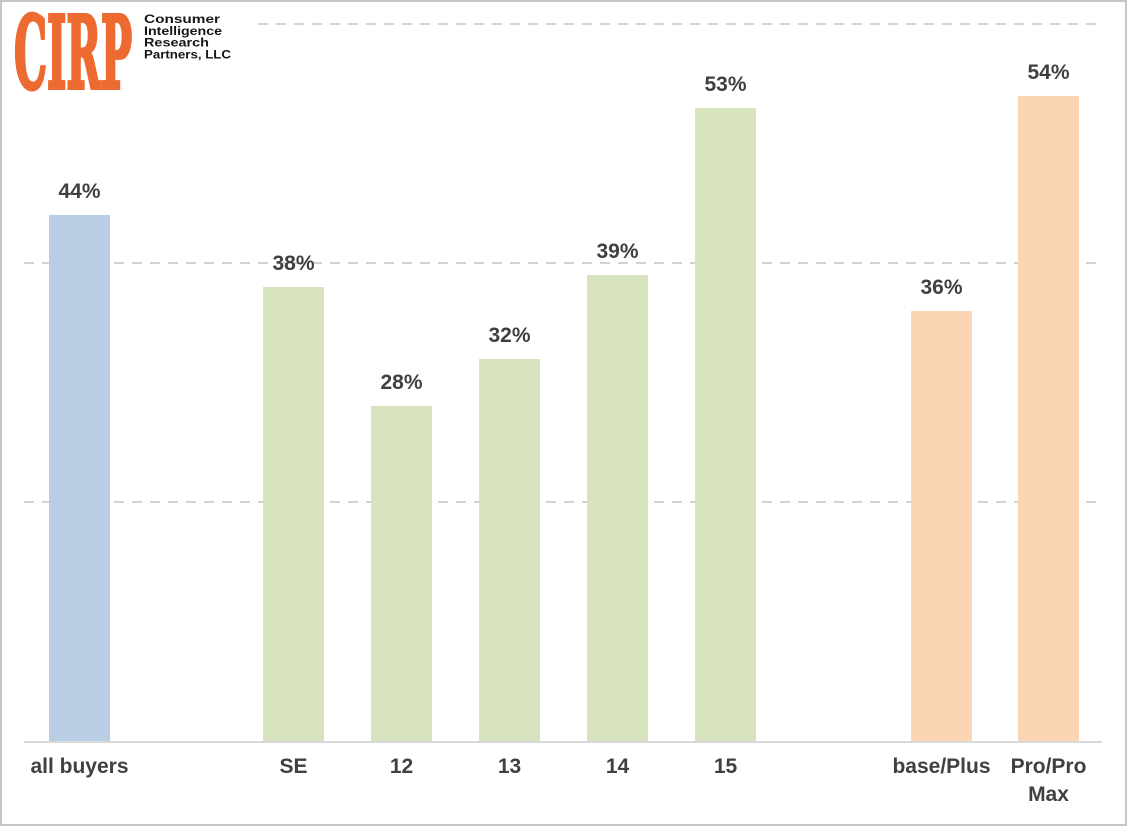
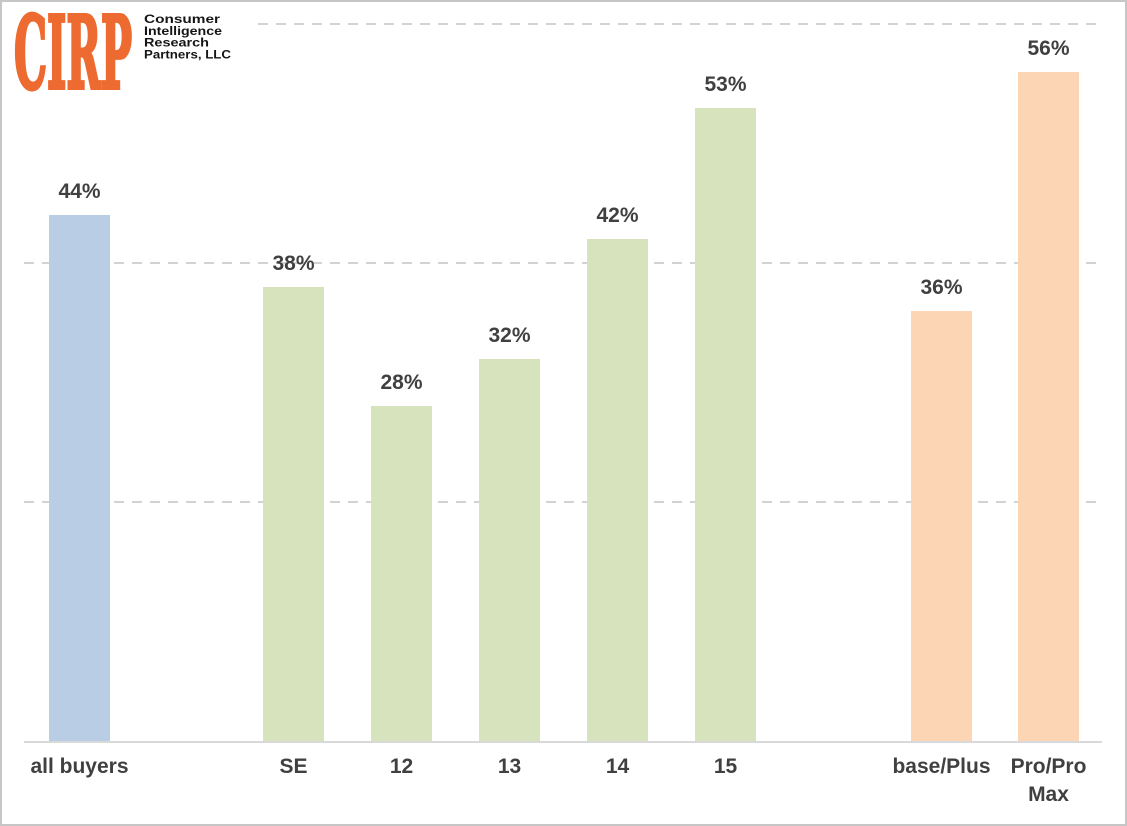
14: 39% -> 42%
Pro/Pro Max: 54% -> 56%
